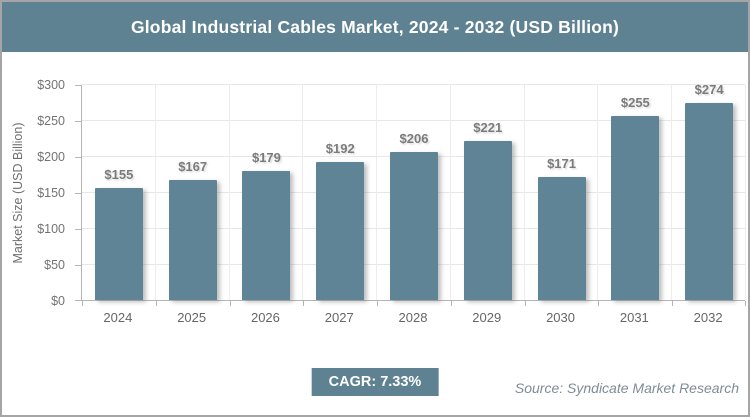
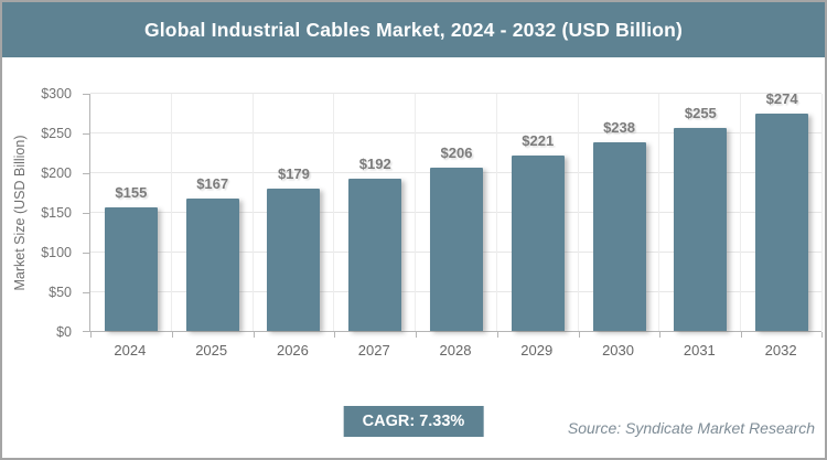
2030: $171 -> $238
